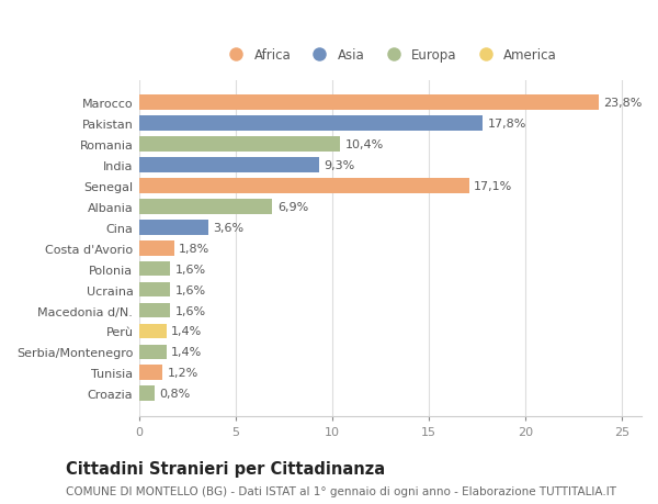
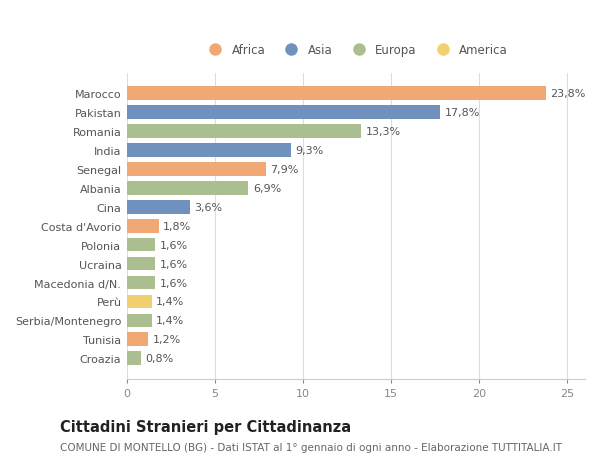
Romania: 10,4% -> 13,3%
Senegal: 17,1% -> 7,9%
